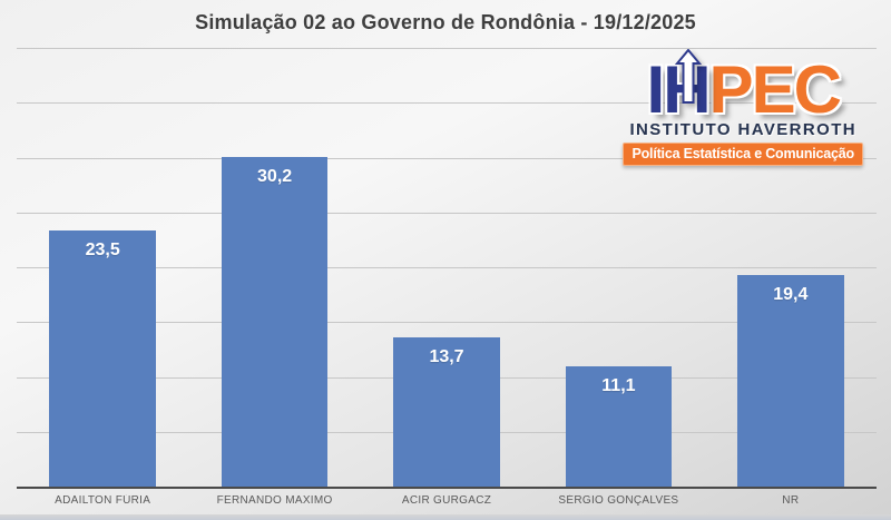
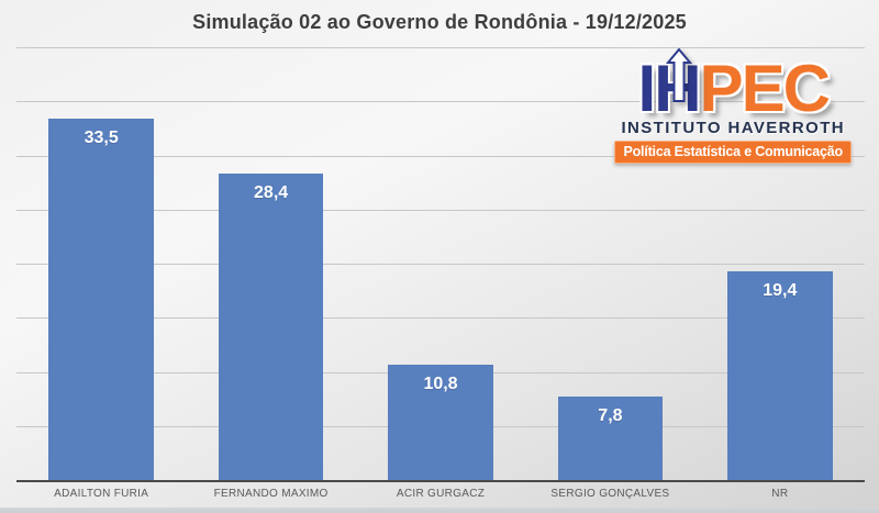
ADAILTON FÚRIA: 23,5 -> 33,5
FERNANDO MAXIMO: 30,2 -> 28,4
ACIR GURGACZ: 13,7 -> 10,8
SÉRGIO GONÇALVES: 11,1 -> 7,8
